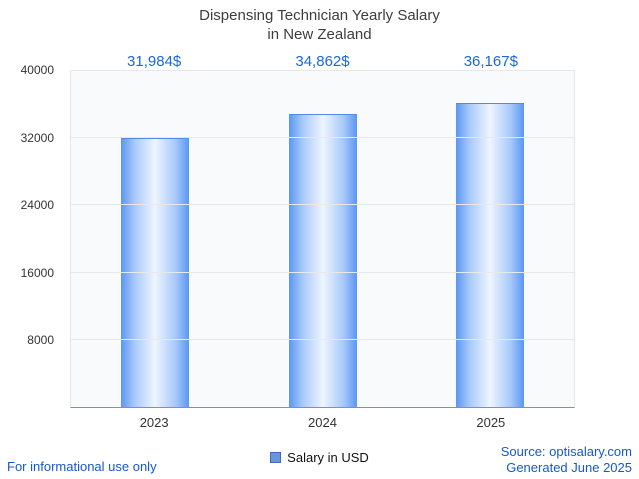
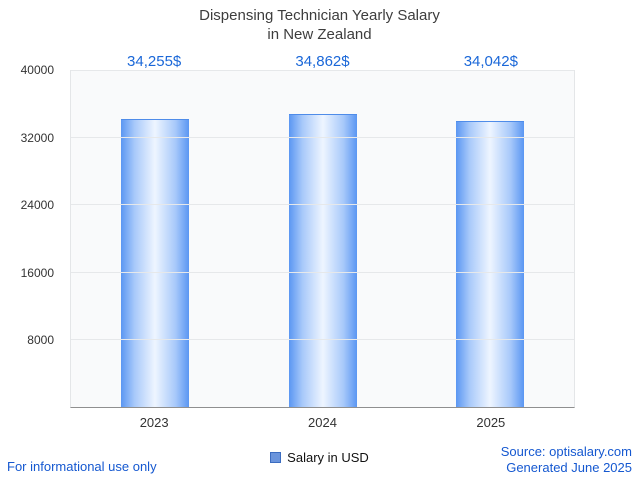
2023: 31,984 -> 34,255
2025: 36,167 -> 34,042
